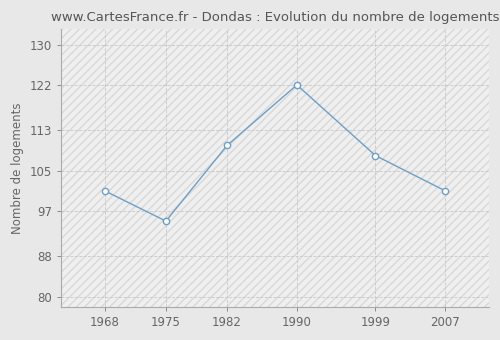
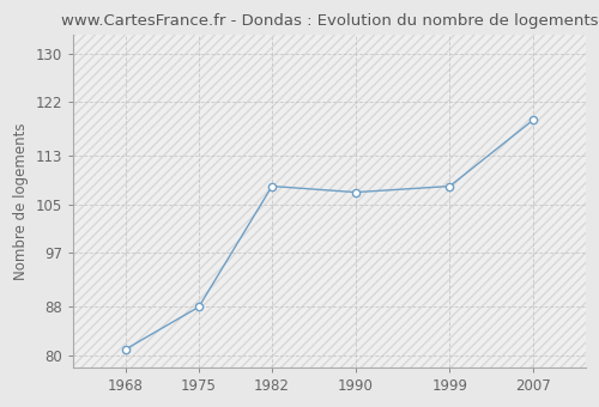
1968: 101 -> 81
1975: 95 -> 88
1982: 110 -> 108
1990: 122 -> 107
2007: 101 -> 119
